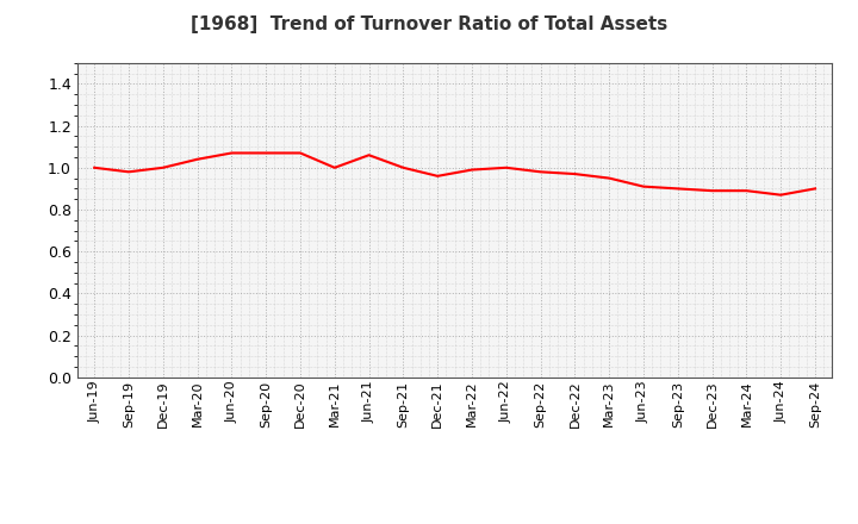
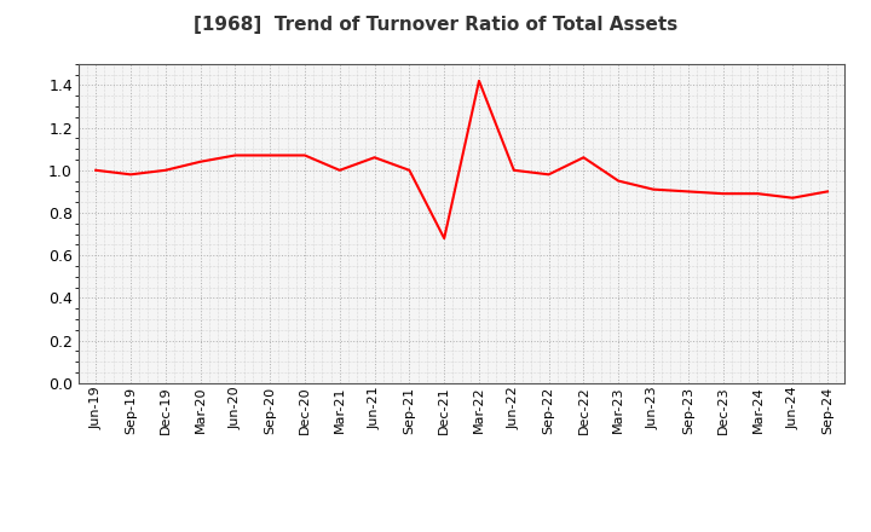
Dec-21: 0.96 -> 0.68
Mar-22: 0.99 -> 1.42
Dec-22: 0.97 -> 1.06
